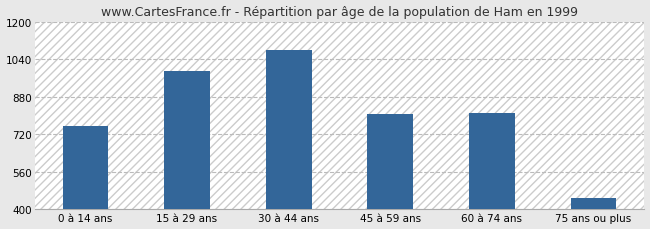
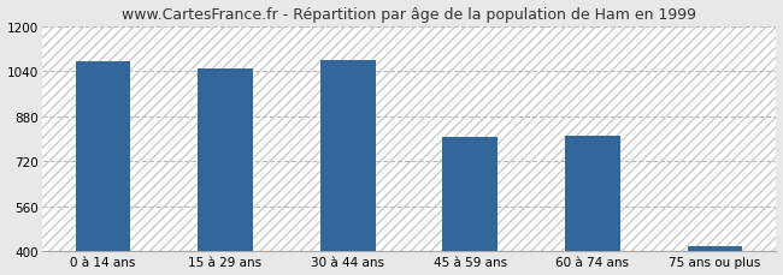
0 à 14 ans: 755 -> 1075
15 à 29 ans: 990 -> 1048
75 ans ou plus: 450 -> 418
